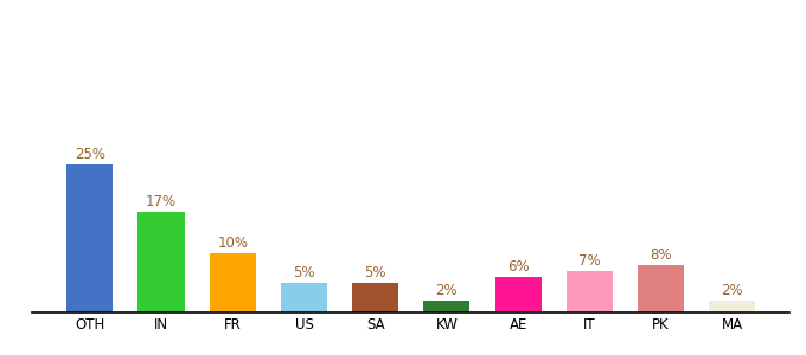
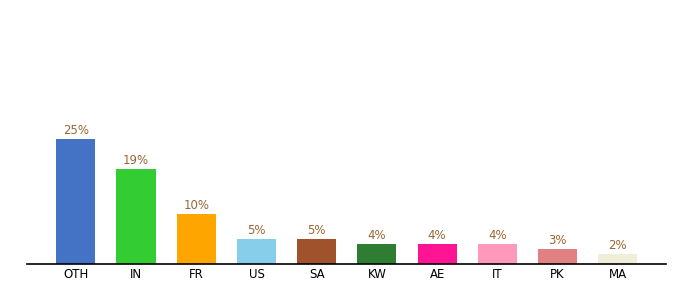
IN: 17% -> 19%
KW: 2% -> 4%
AE: 6% -> 4%
IT: 7% -> 4%
PK: 8% -> 3%
